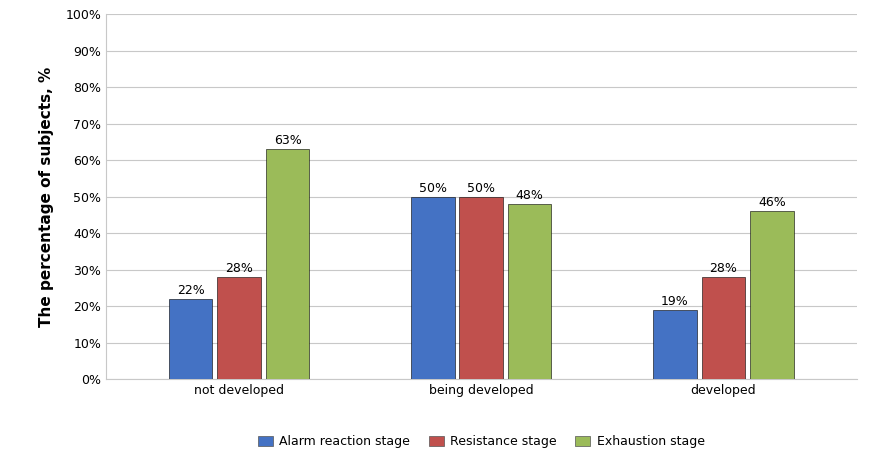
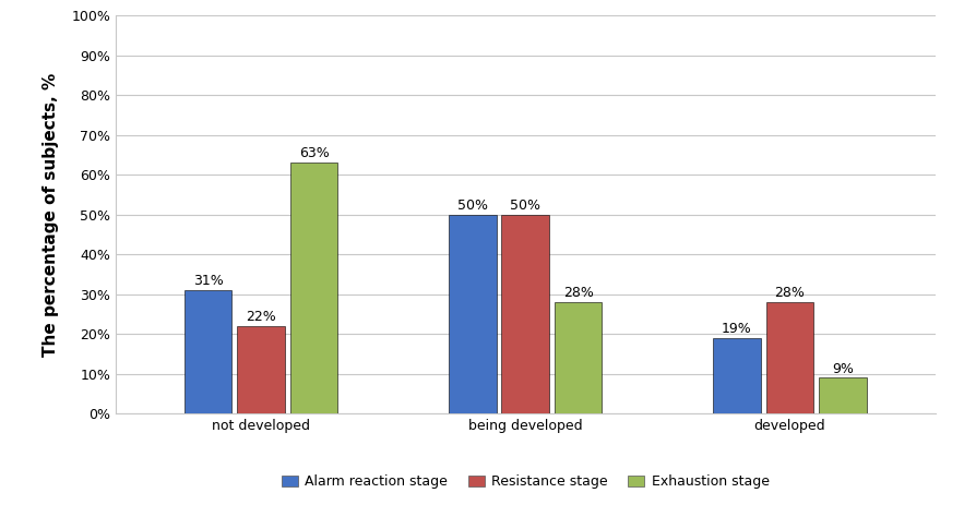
Alarm reaction stage/not developed: 22% -> 31%
Resistance stage/not developed: 28% -> 22%
Exhaustion stage/being developed: 48% -> 28%
Exhaustion stage/developed: 46% -> 9%
